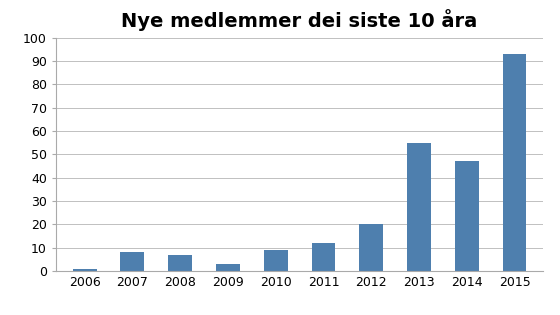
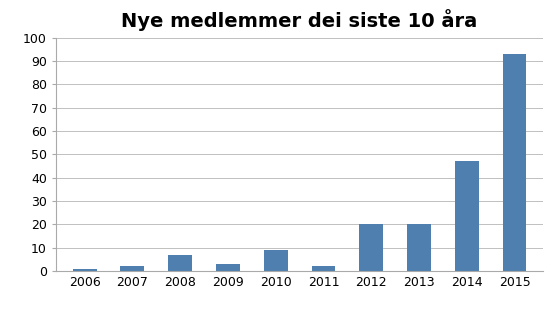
2007: 8 -> 2
2011: 12 -> 2
2013: 55 -> 20
